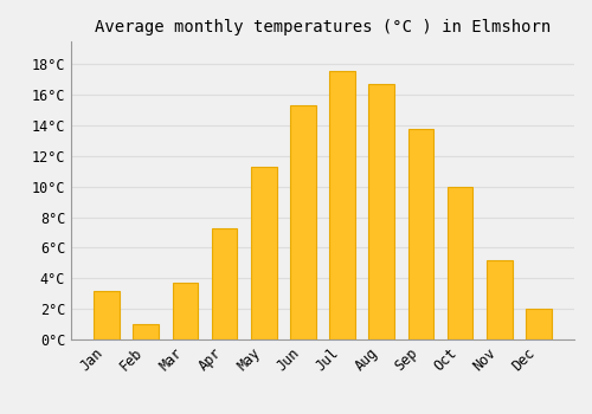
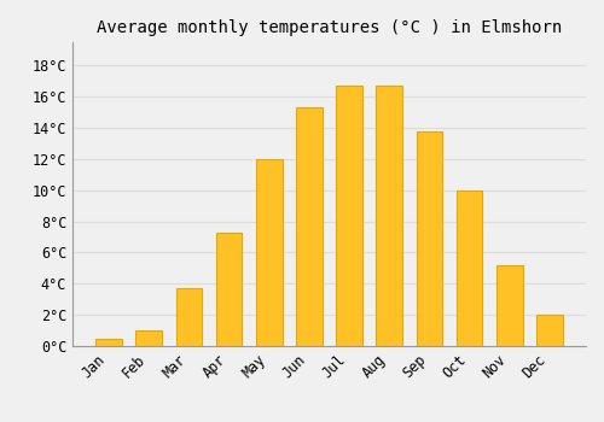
Jan: 3.2°C -> 0.5°C
May: 11.3°C -> 12.0°C
Jul: 17.6°C -> 16.7°C
